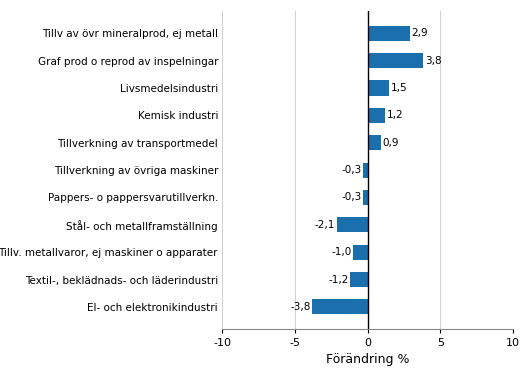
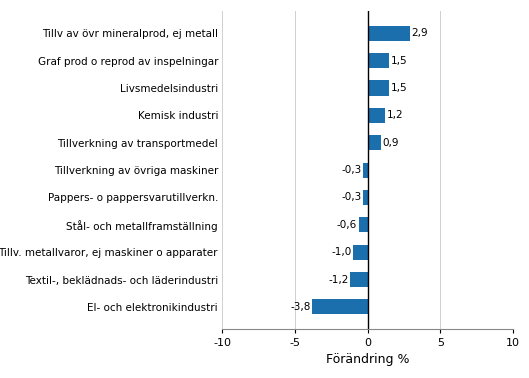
Graf prod o reprod av inspelningar: 3,8 -> 1,5
Stål- och metallframställning: -2,1 -> -0,6
